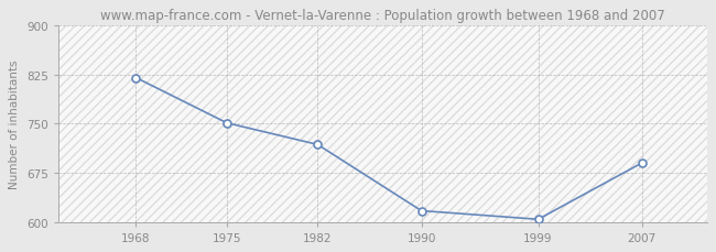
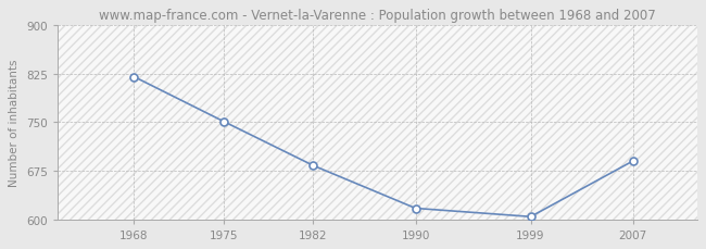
1982: 718 -> 683
